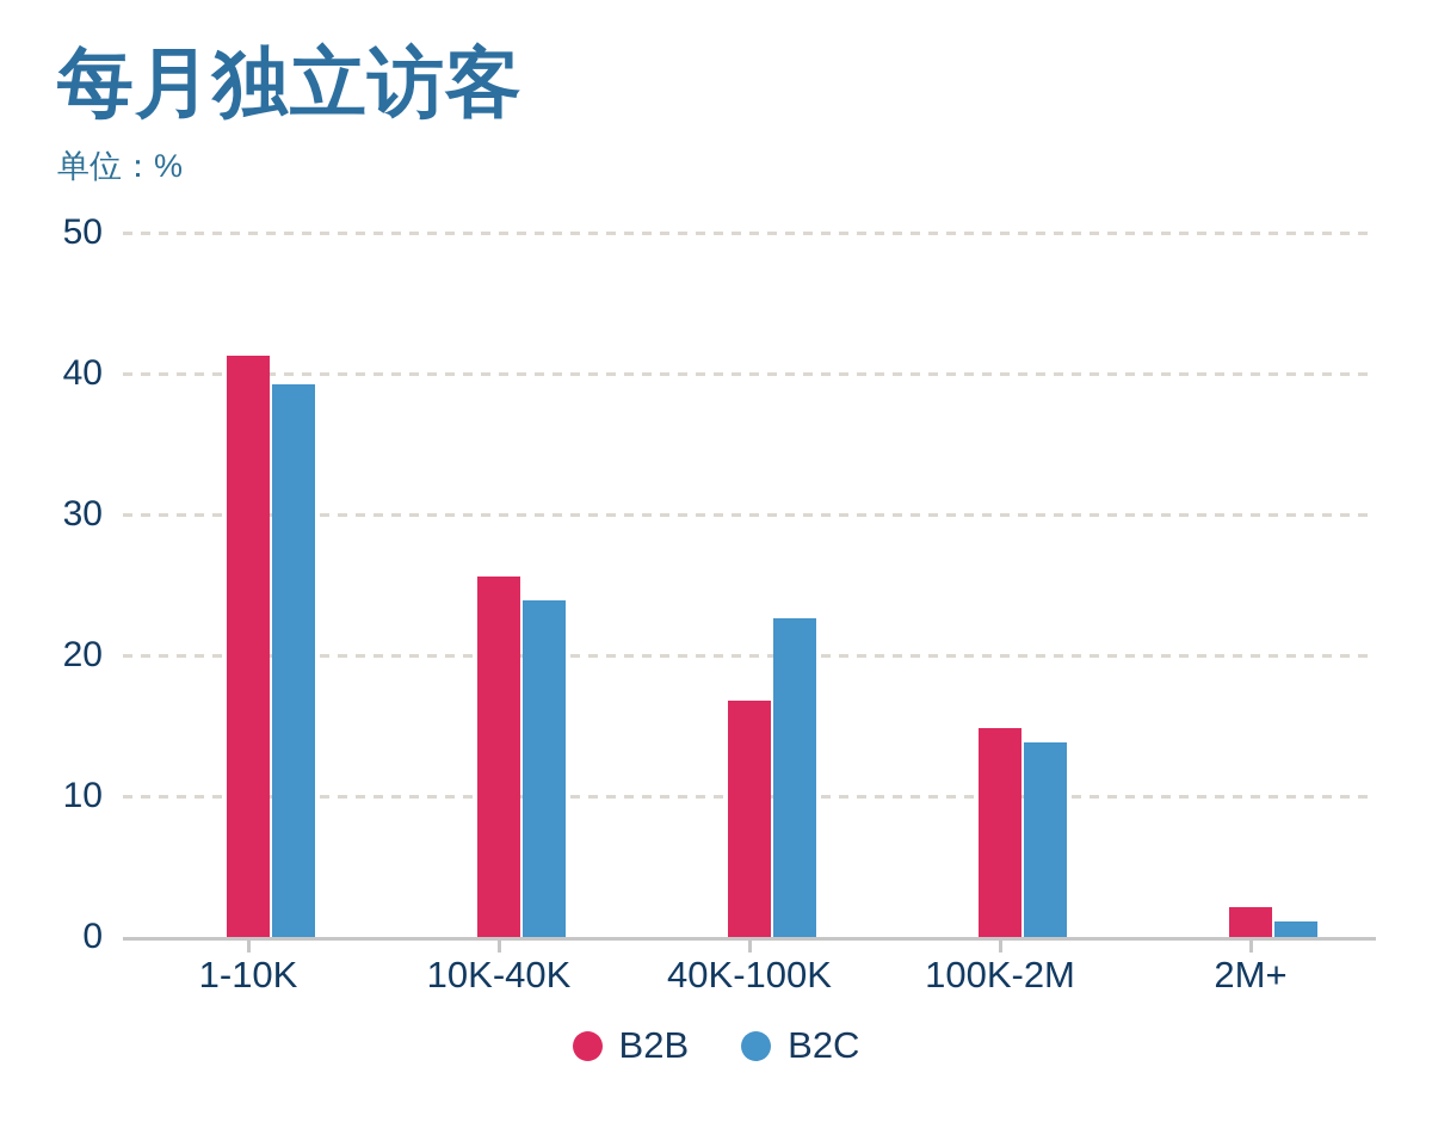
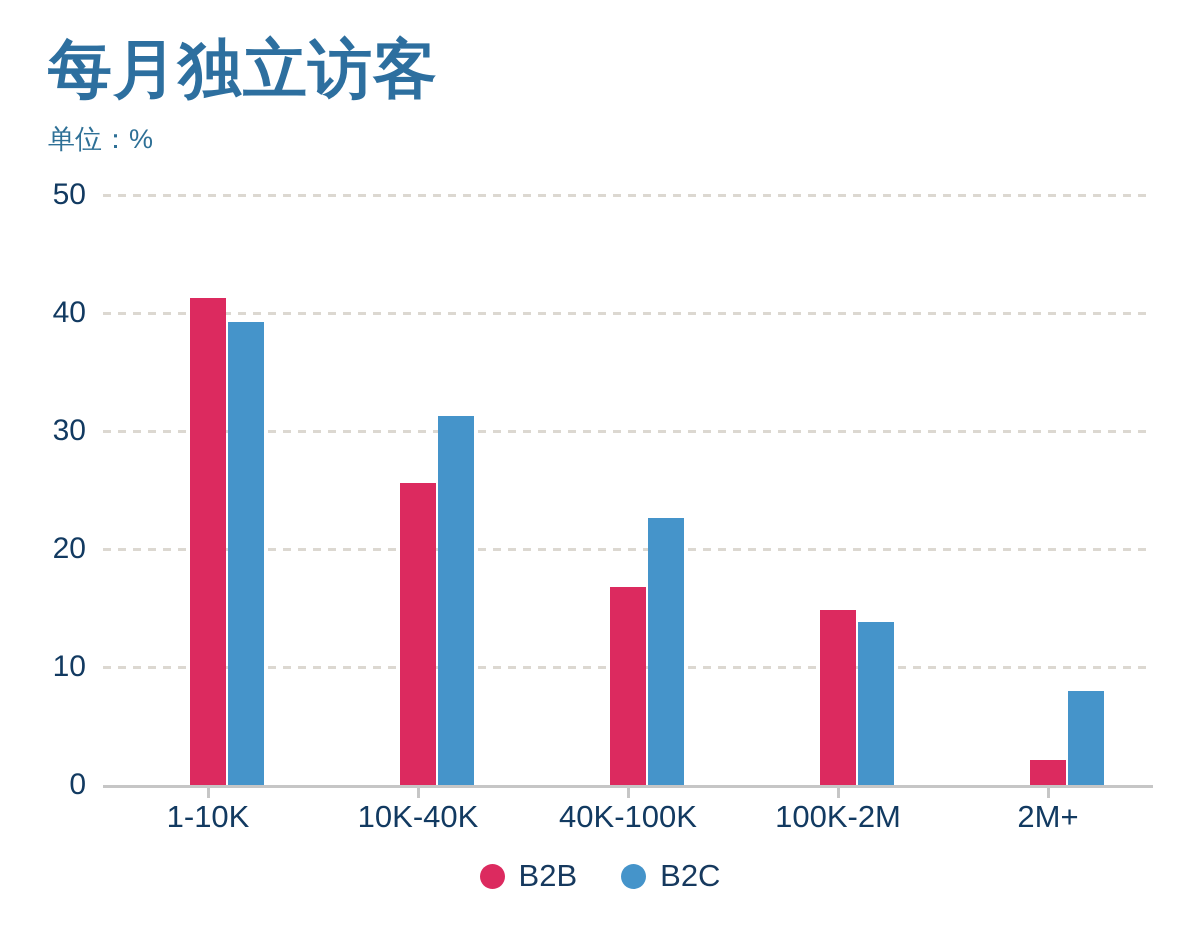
B2C/10K-40K: 23.9 -> 31.3
B2C/2M+: 1.1 -> 8.0
